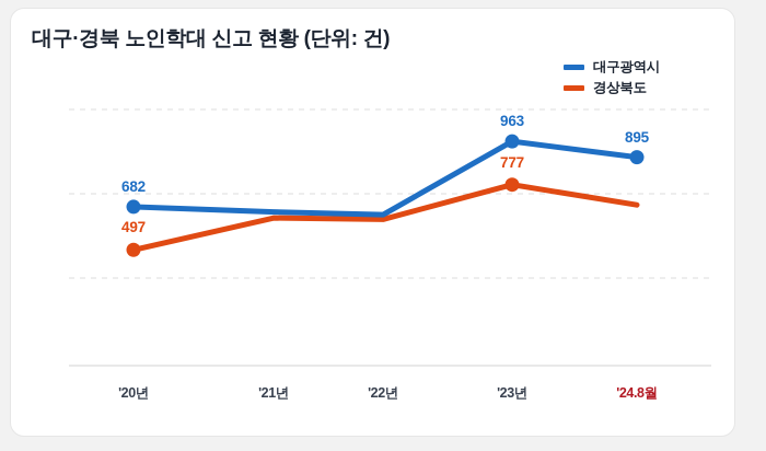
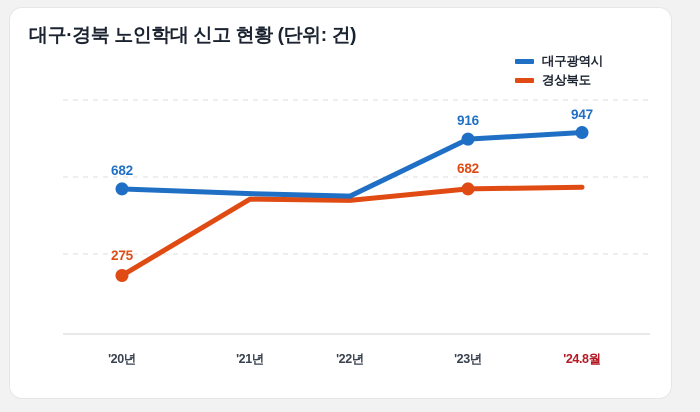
경상북도/'20년: 497 -> 275
대구광역시/'23년: 963 -> 916
경상북도/'23년: 777 -> 682
대구광역시/'24.8월: 895 -> 947
